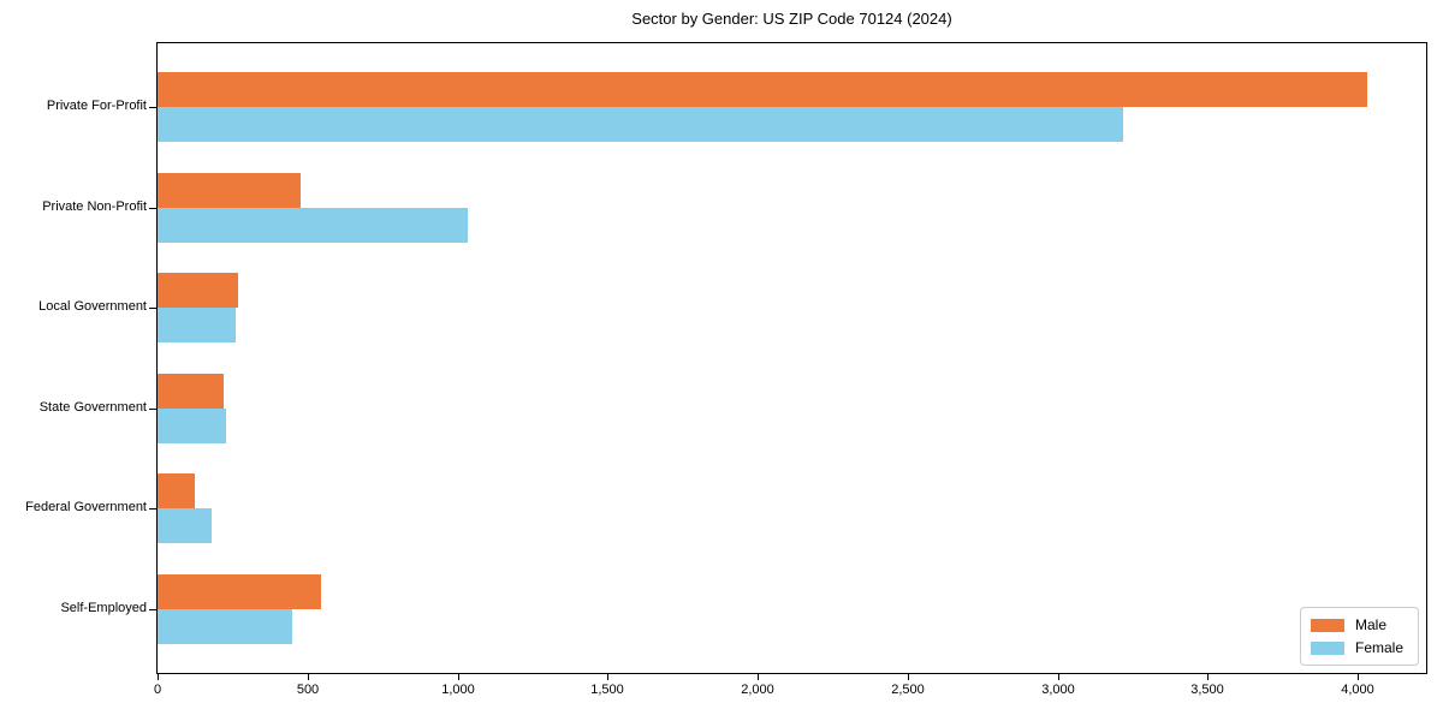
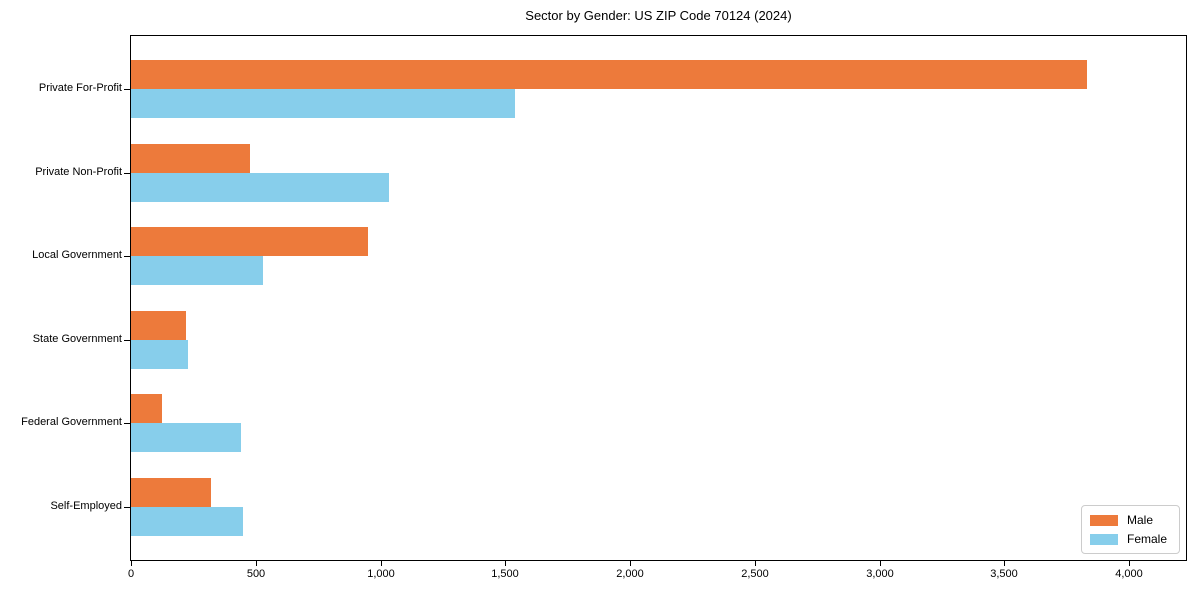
Male/Private For-Profit: 4030 -> 3830
Female/Private For-Profit: 3220 -> 1540
Male/Local Government: 270 -> 950
Female/Local Government: 260 -> 530
Female/Federal Government: 180 -> 440
Male/Self-Employed: 540 -> 320
